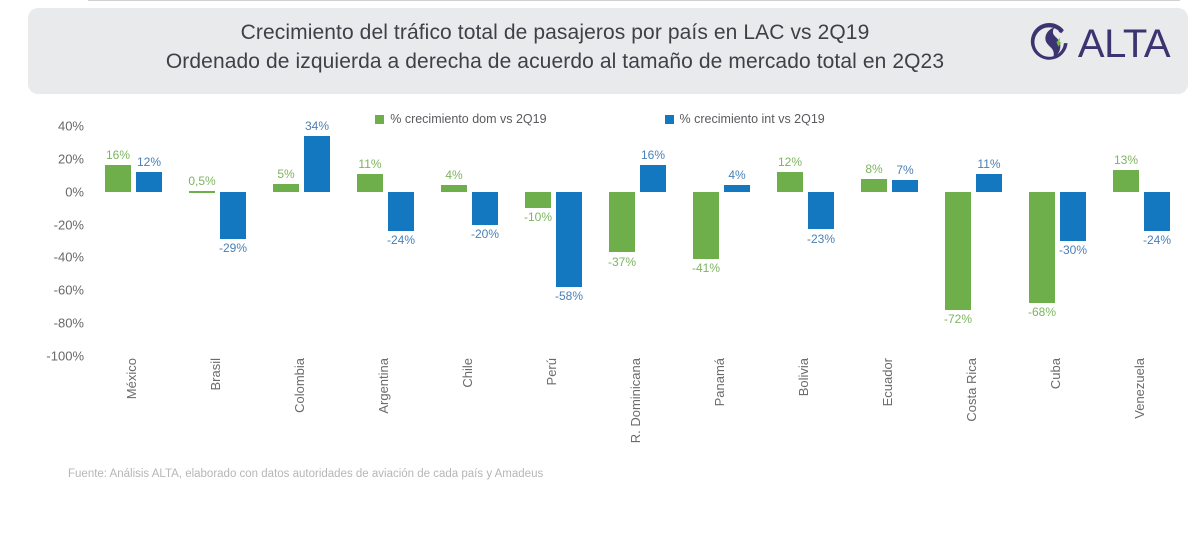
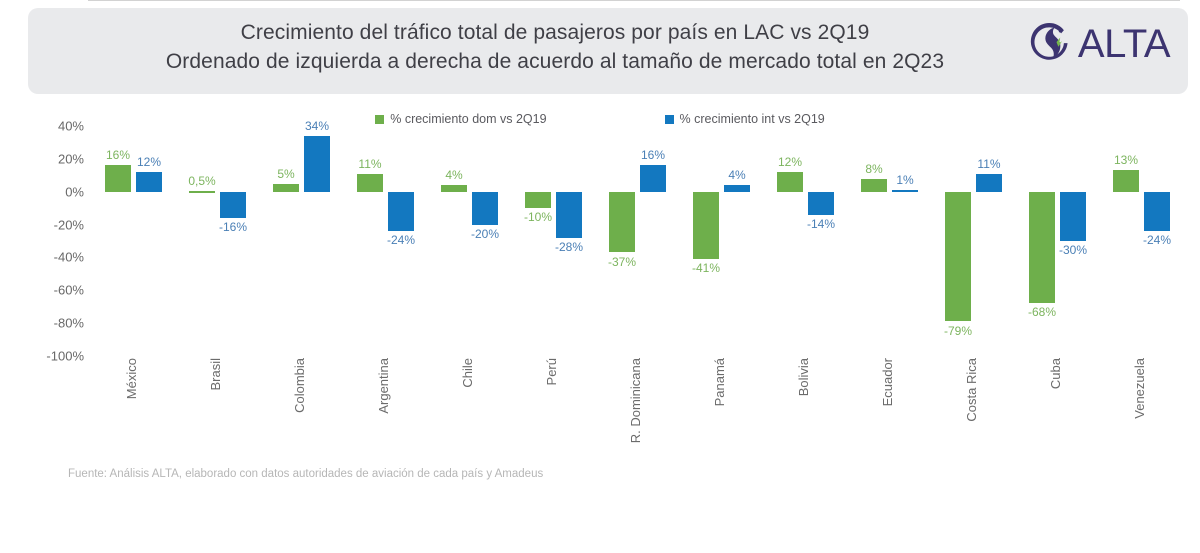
% crecimiento int vs 2Q19/Brasil: -29% -> -16%
% crecimiento int vs 2Q19/Perú: -58% -> -28%
% crecimiento int vs 2Q19/Bolivia: -23% -> -14%
% crecimiento int vs 2Q19/Ecuador: 7% -> 1%
% crecimiento dom vs 2Q19/Costa Rica: -72% -> -79%
